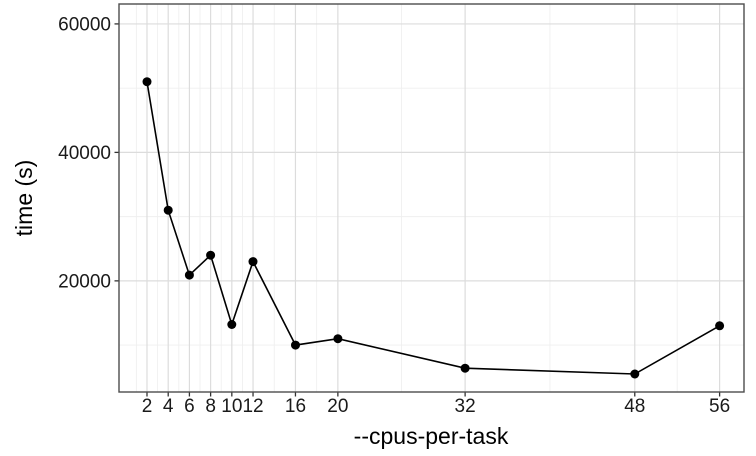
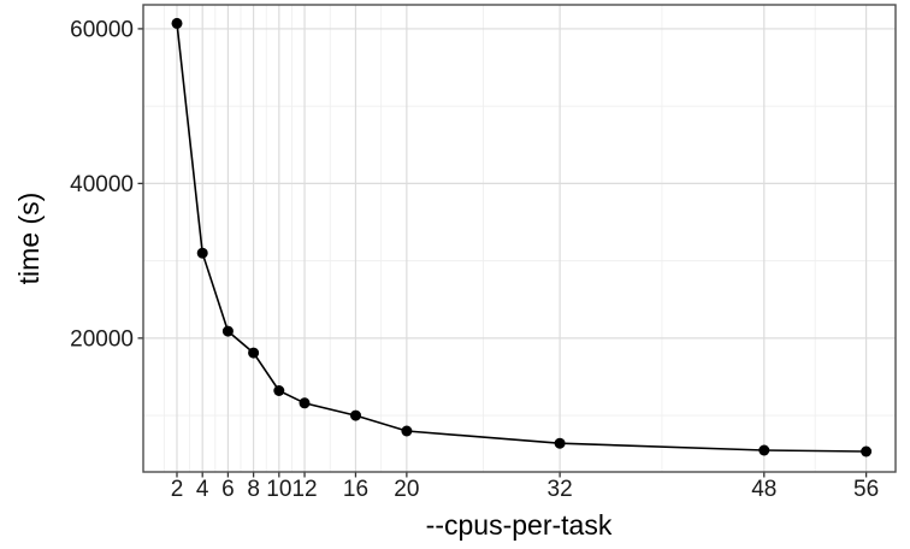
2: 51000 -> 61000
8: 24000 -> 18000
12: 23000 -> 12000
20: 11000 -> 8000
56: 13000 -> 5000
